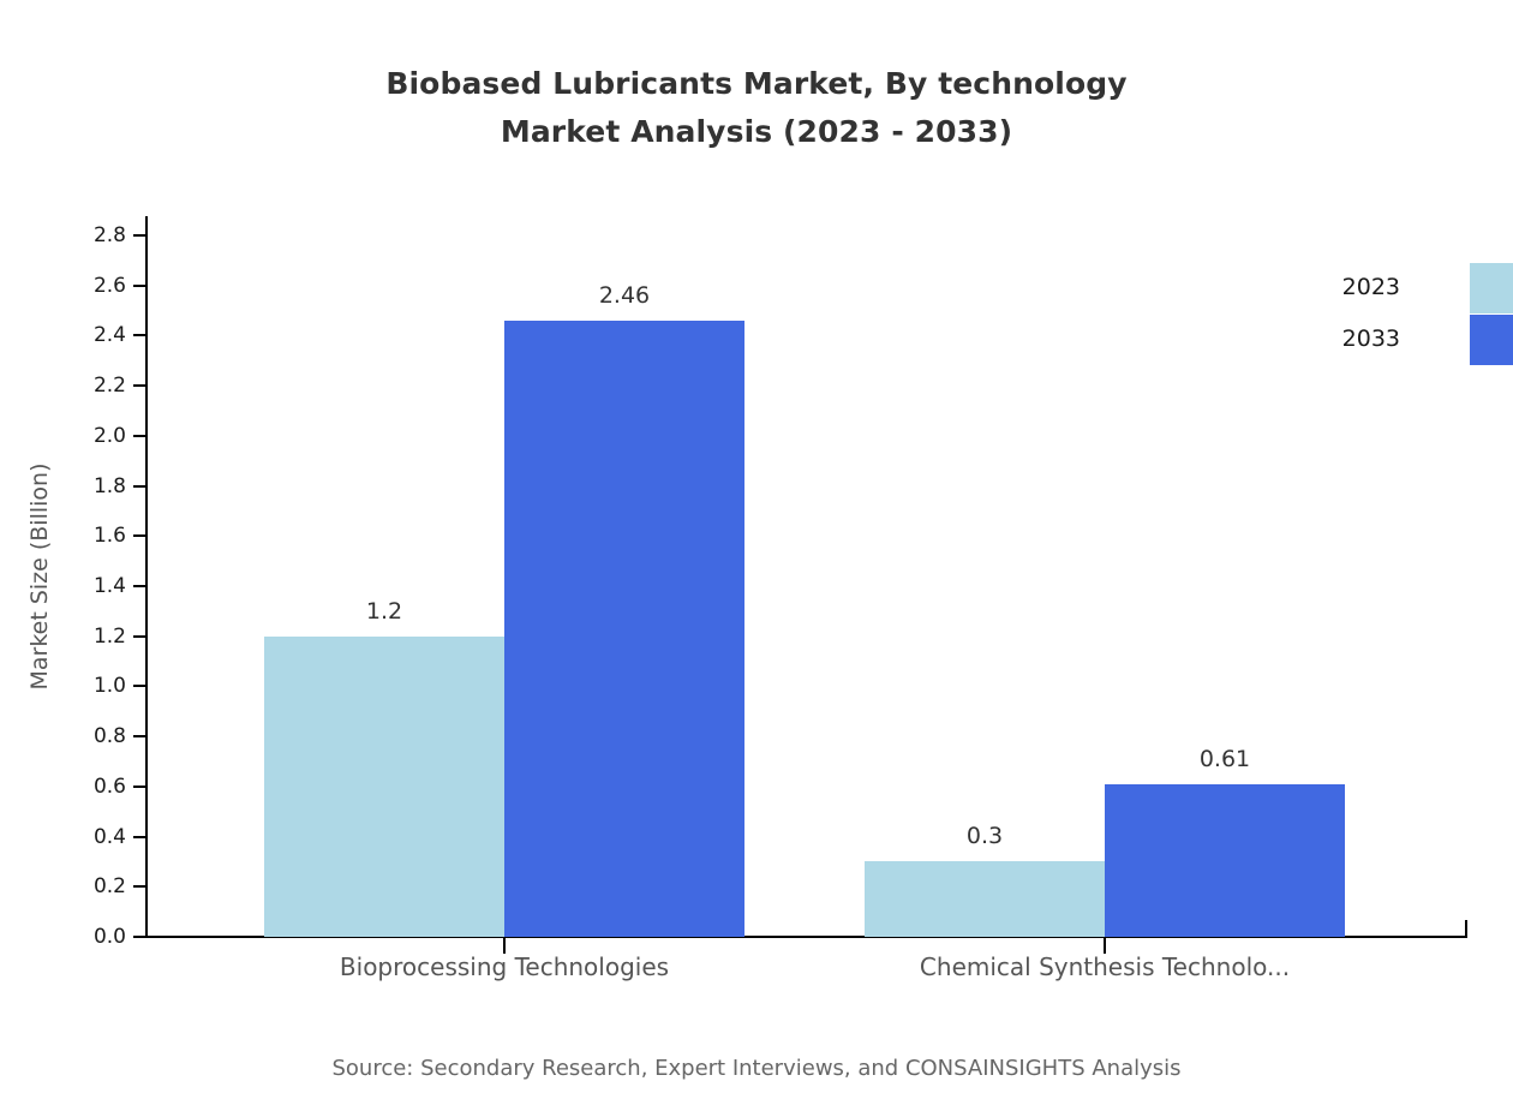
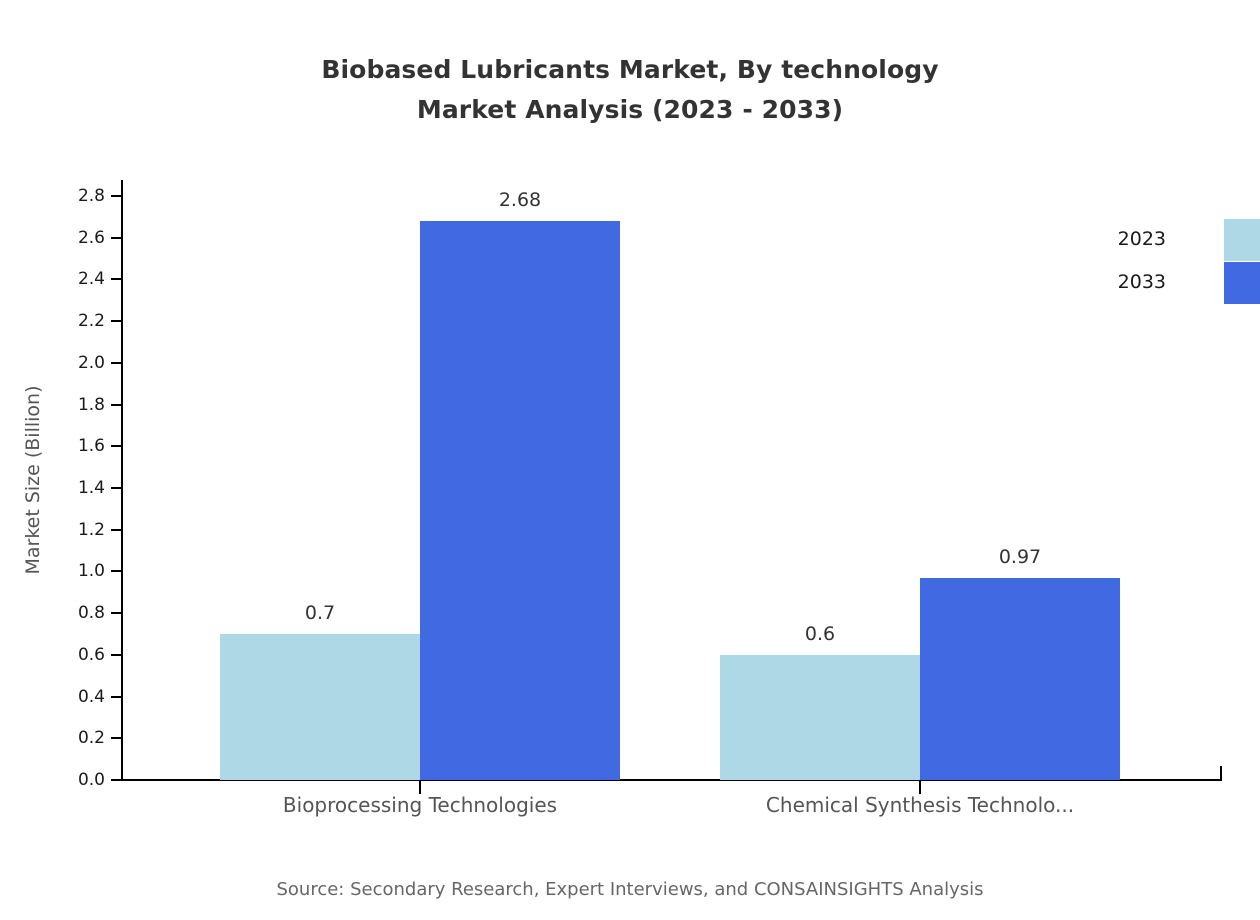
2023/Bioprocessing Technologies: 1.2 -> 0.7
2033/Bioprocessing Technologies: 2.46 -> 2.68
2023/Chemical Synthesis Technolo...: 0.3 -> 0.6
2033/Chemical Synthesis Technolo...: 0.61 -> 0.97
